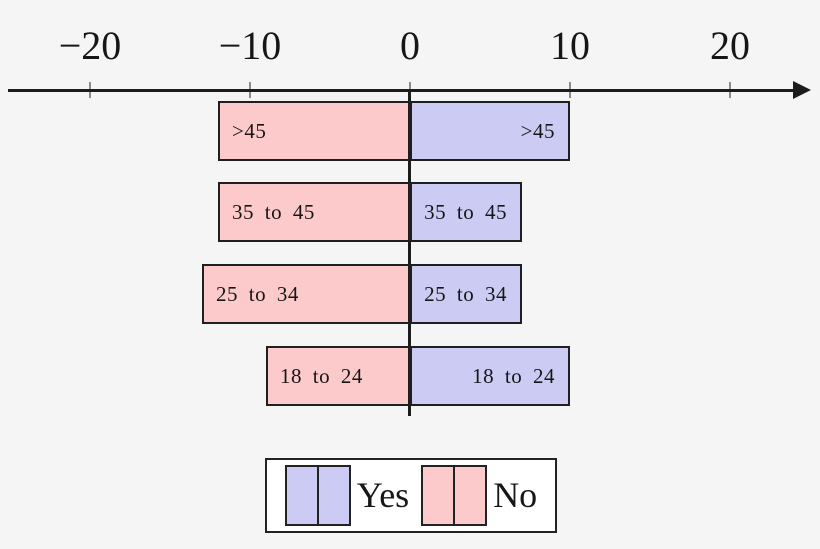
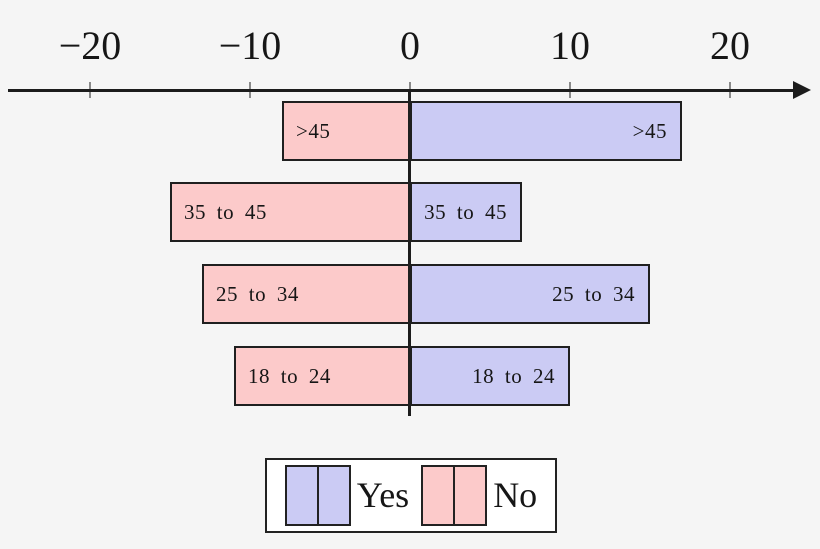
Yes/>45: 10 -> 17
No/>45: -12 -> -8
No/35 to 45: -12 -> -15
Yes/25 to 34: 7 -> 15
No/18 to 24: -9 -> -11
